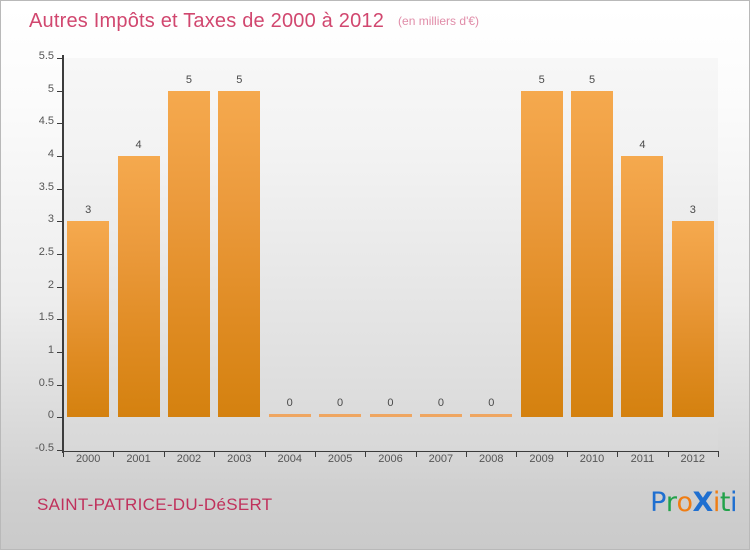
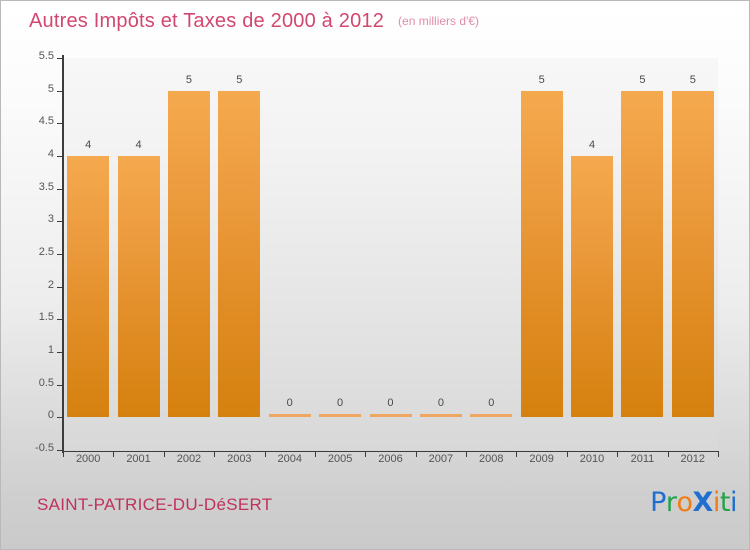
2000: 3 -> 4
2010: 5 -> 4
2011: 4 -> 5
2012: 3 -> 5
